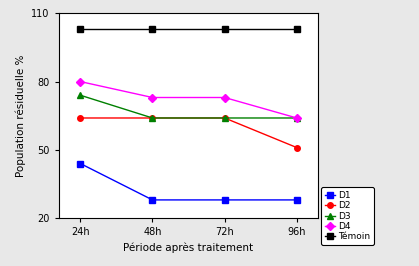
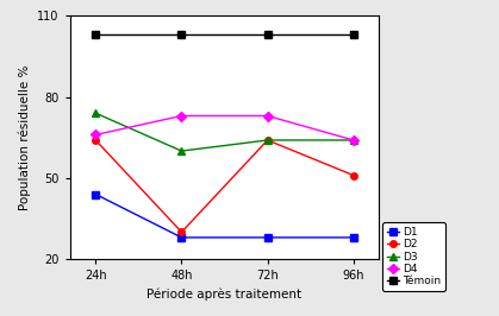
D4/24h: 80 -> 66
D2/48h: 64 -> 30
D3/48h: 64 -> 60
